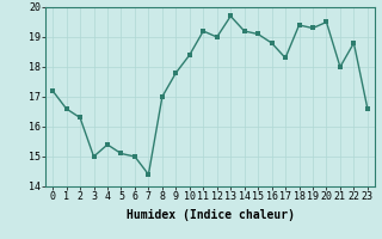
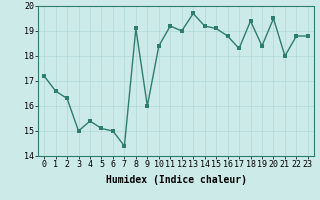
8: 17.0 -> 19.1
9: 17.8 -> 16.0
19: 19.3 -> 18.4
23: 16.6 -> 18.8
